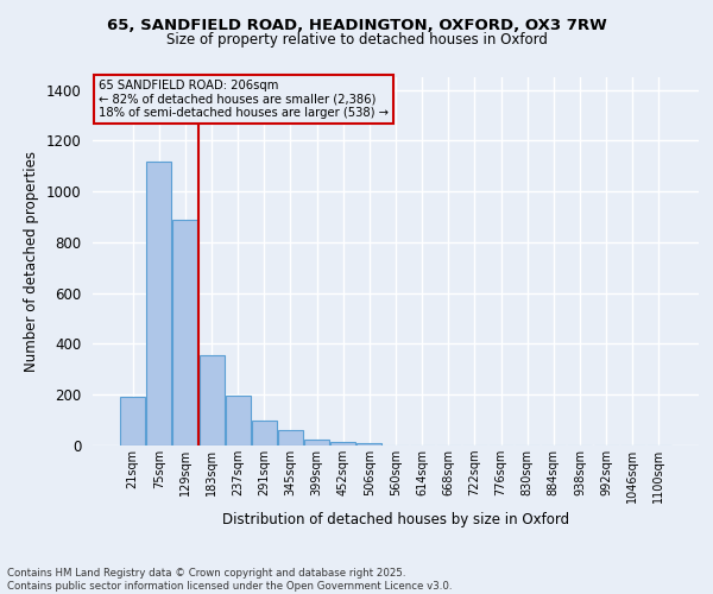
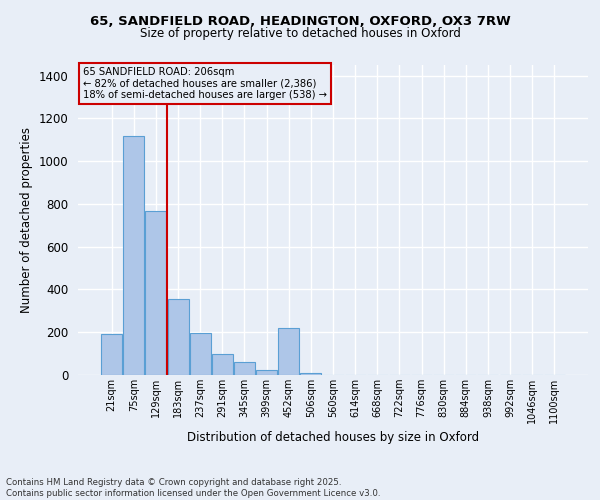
129sqm: 890 -> 765
452sqm: 15 -> 220
